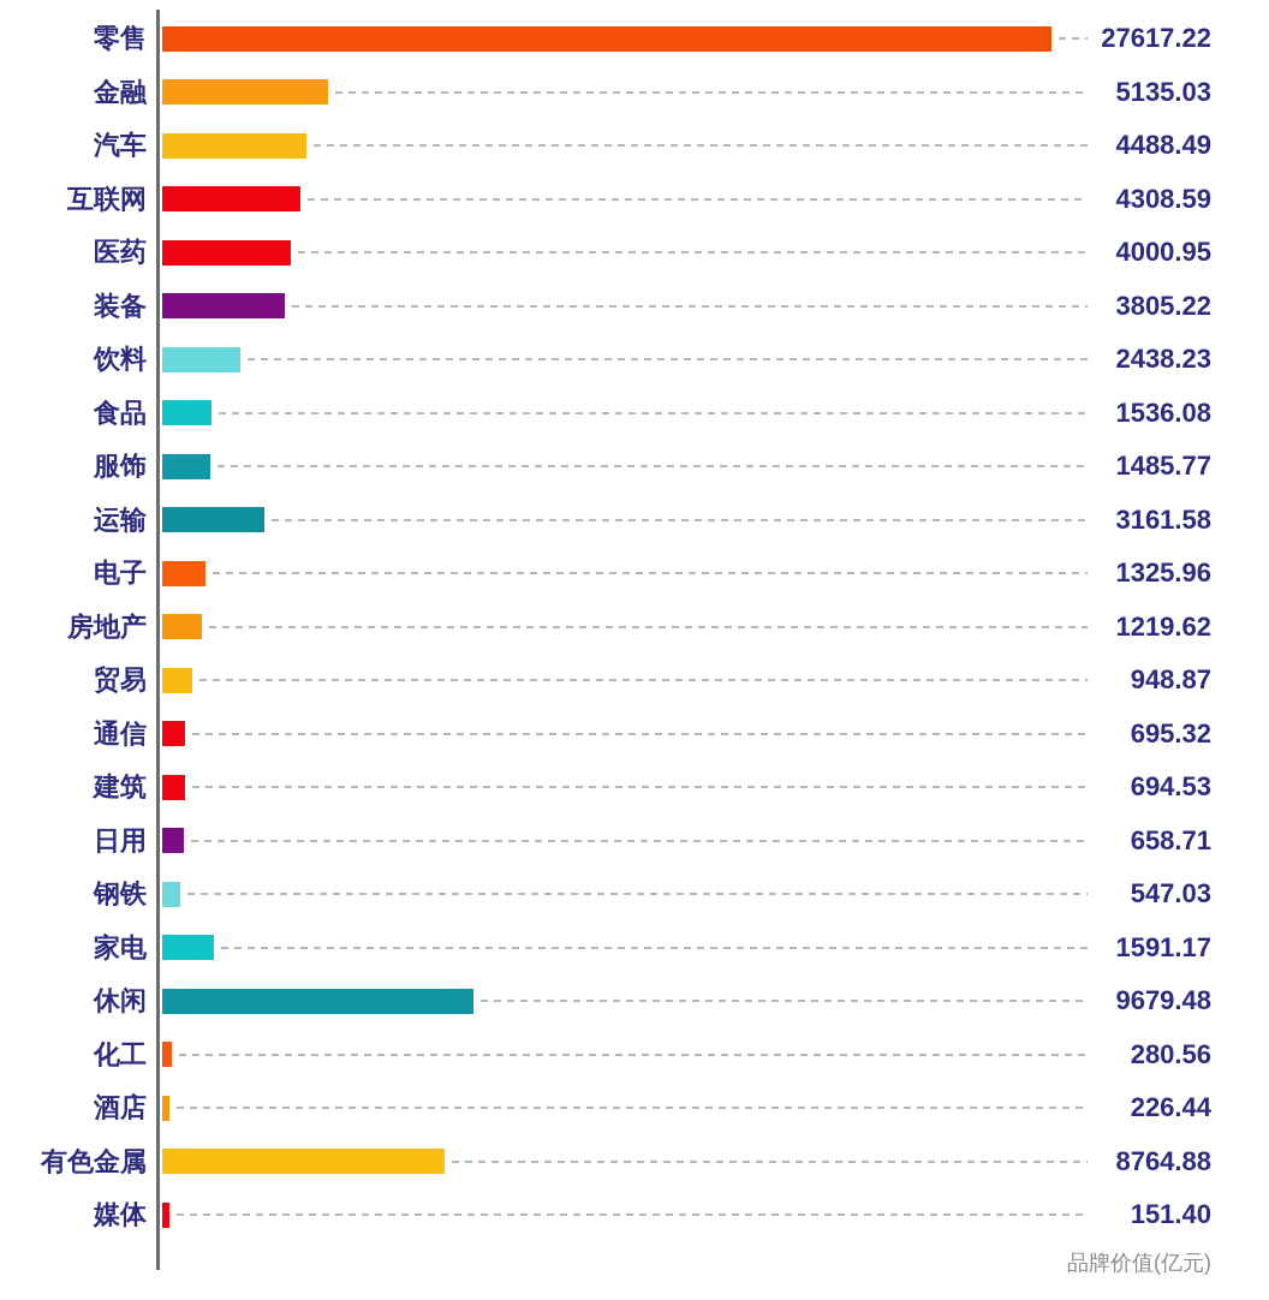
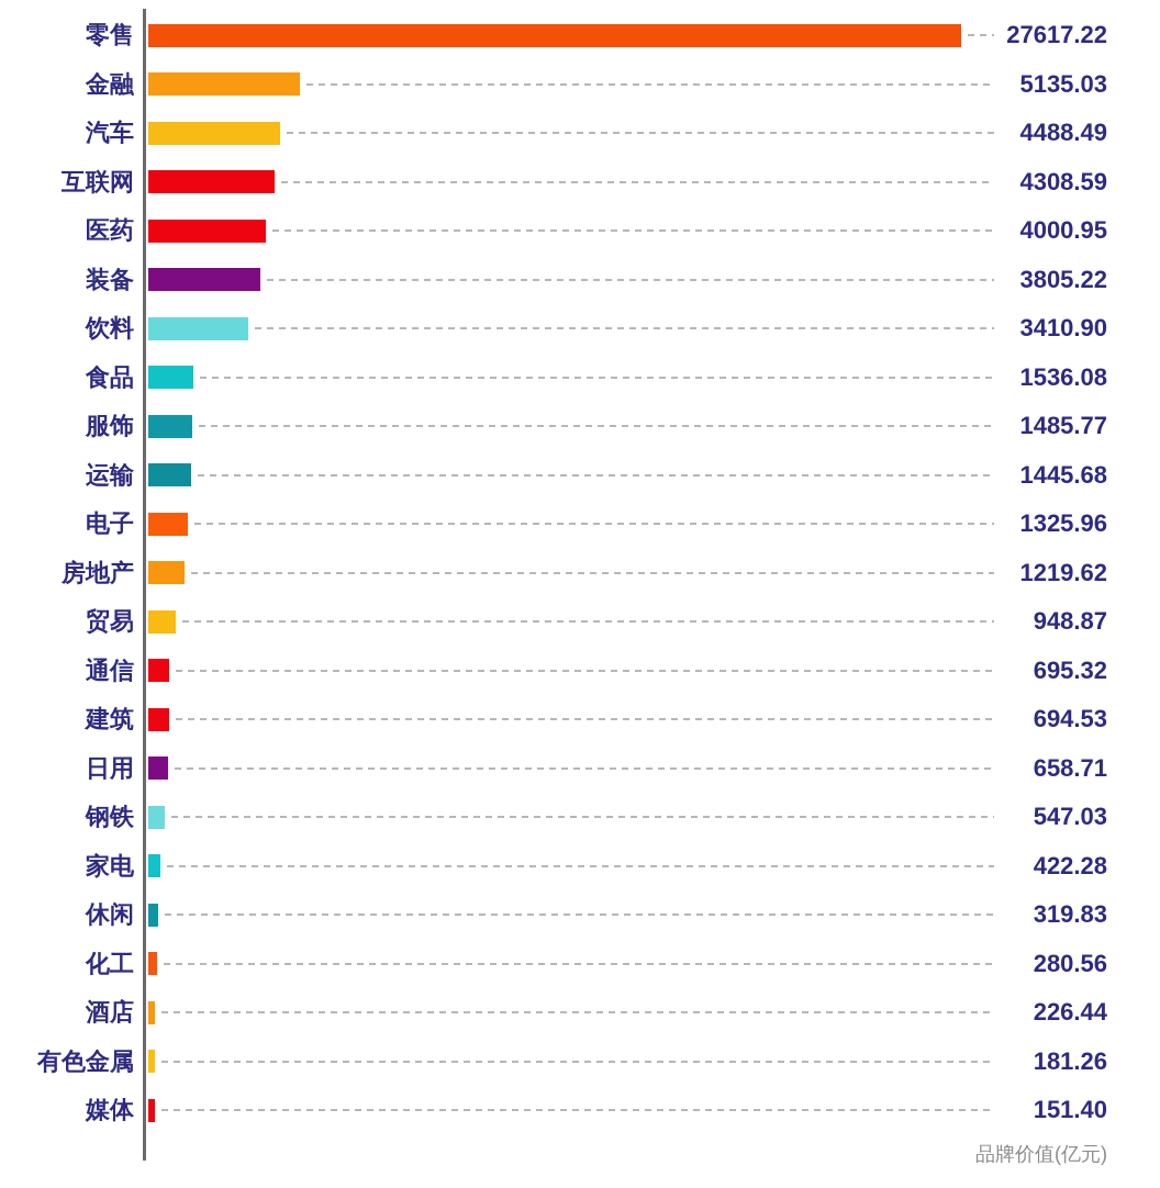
饮料: 2438.23 -> 3410.90
运输: 3161.58 -> 1445.68
家电: 1591.17 -> 422.28
休闲: 9679.48 -> 319.83
有色金属: 8764.88 -> 181.26
